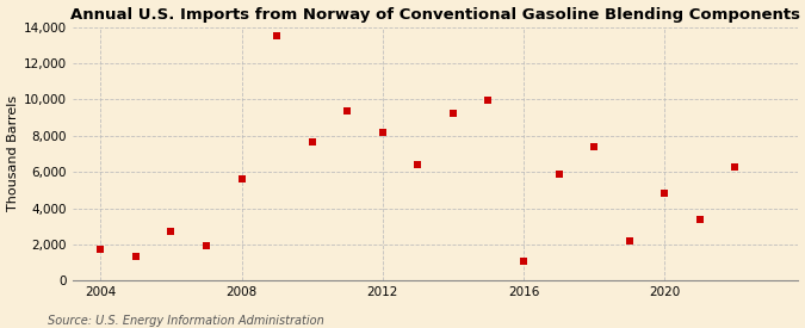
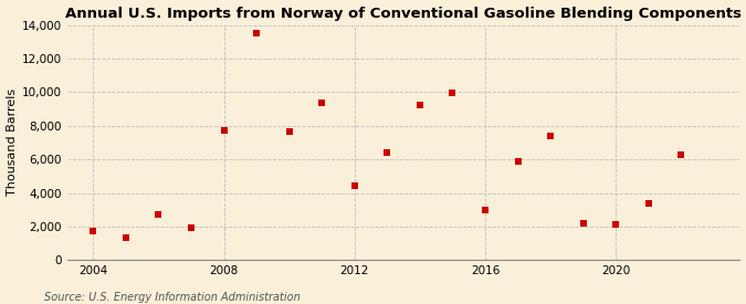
2008: 5,600 -> 7,700
2012: 8,200 -> 4,400
2016: 1,100 -> 3,000
2020: 4,800 -> 2,200
